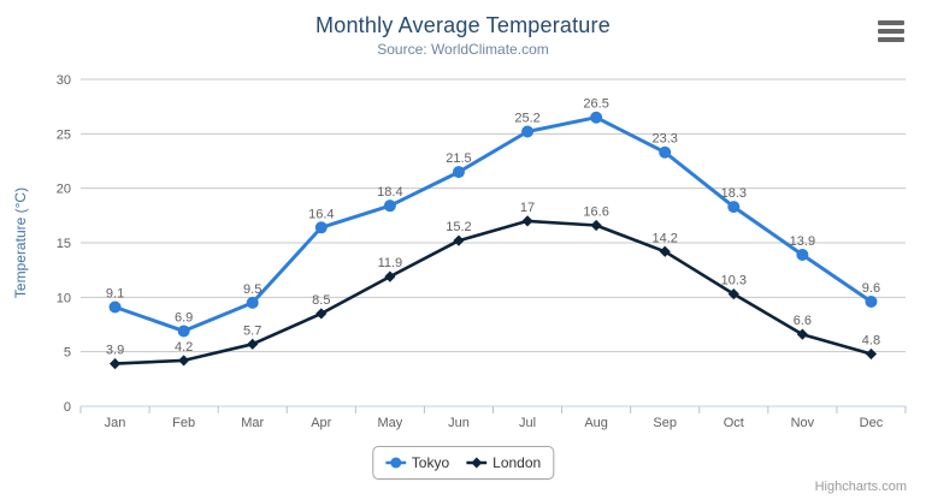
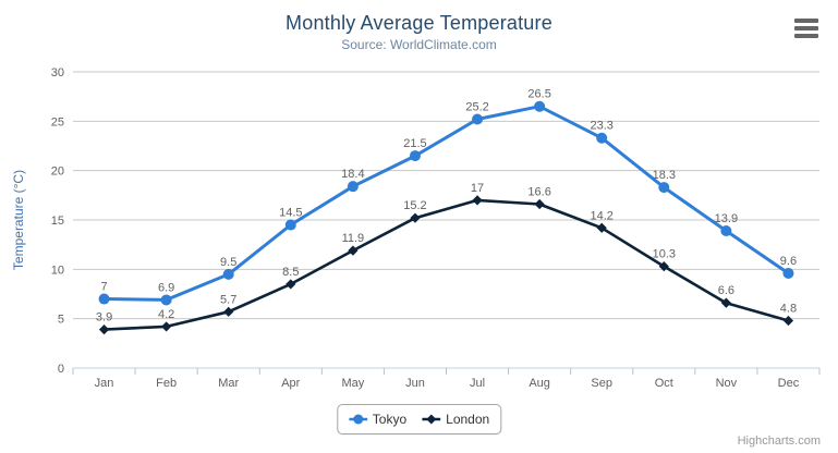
Tokyo/Jan: 9.1 -> 7
Tokyo/Apr: 16.4 -> 14.5
